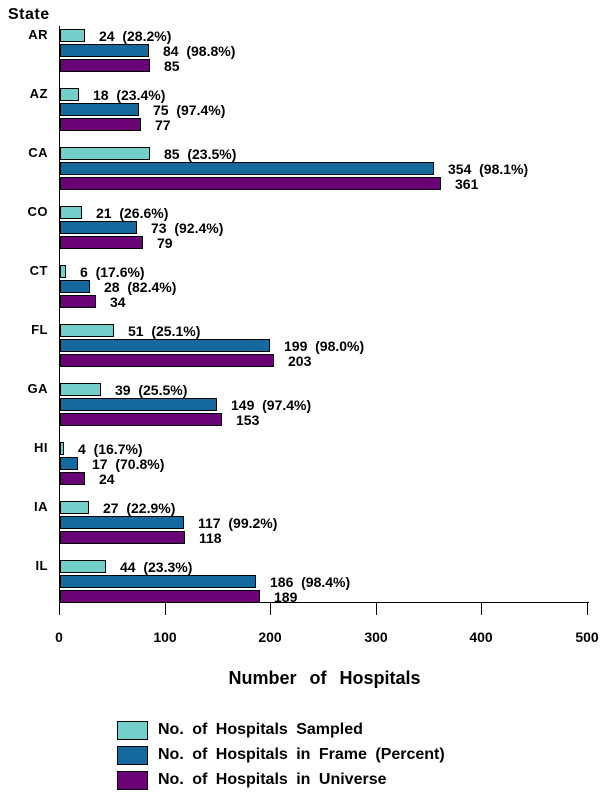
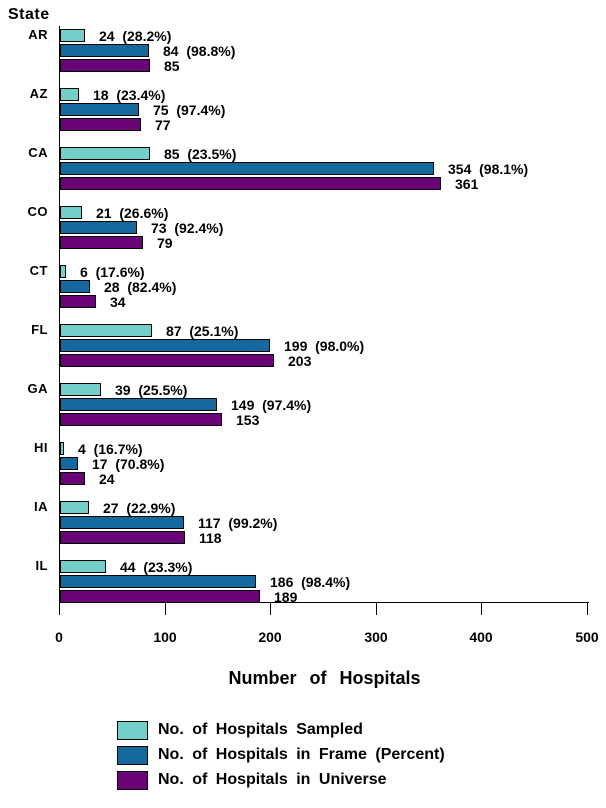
No. of Hospitals Sampled/FL: 51 -> 87
